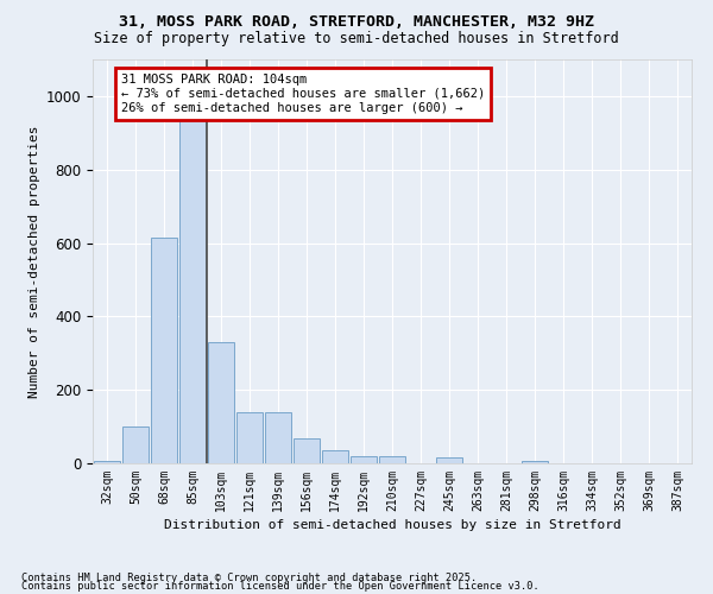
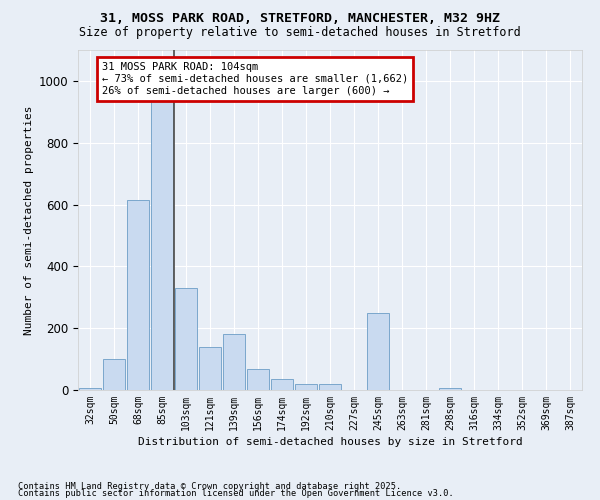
139sqm: 140 -> 180
245sqm: 15 -> 250
